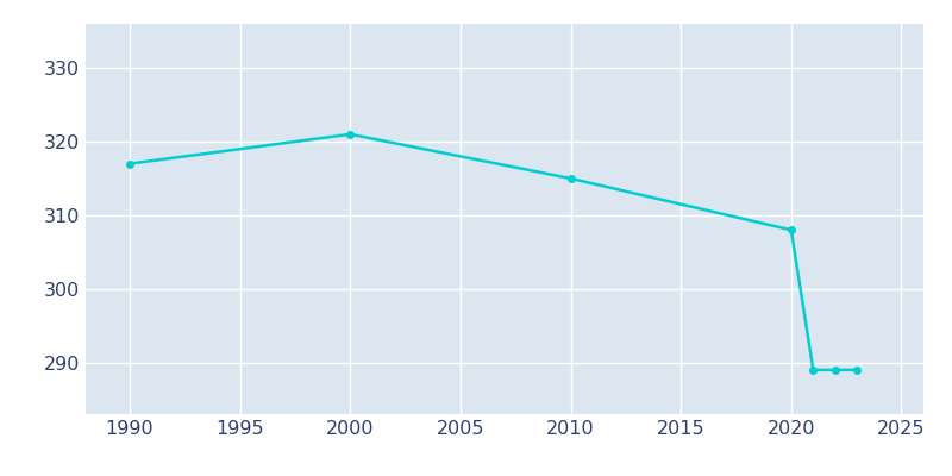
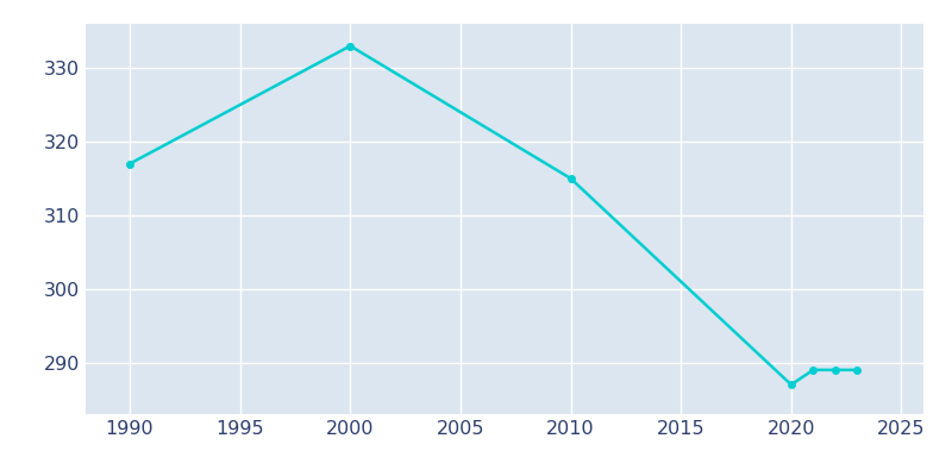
2000: 321 -> 333
2020: 308 -> 287
